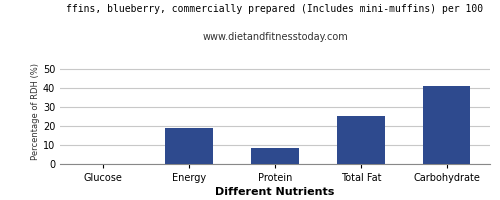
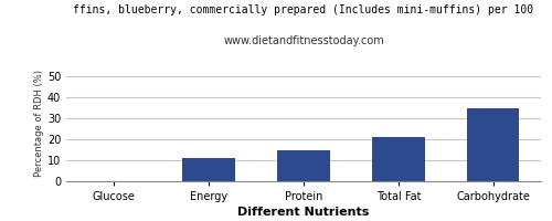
Energy: 19 -> 11
Protein: 8 -> 15
Total Fat: 26 -> 21
Carbohydrate: 41 -> 35
